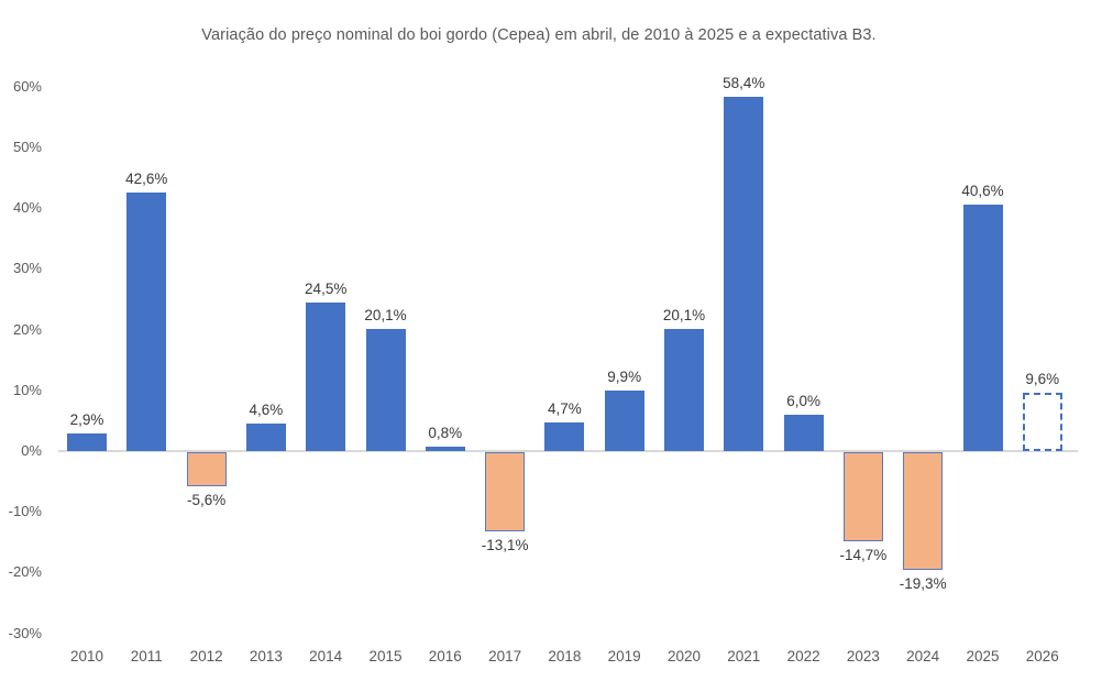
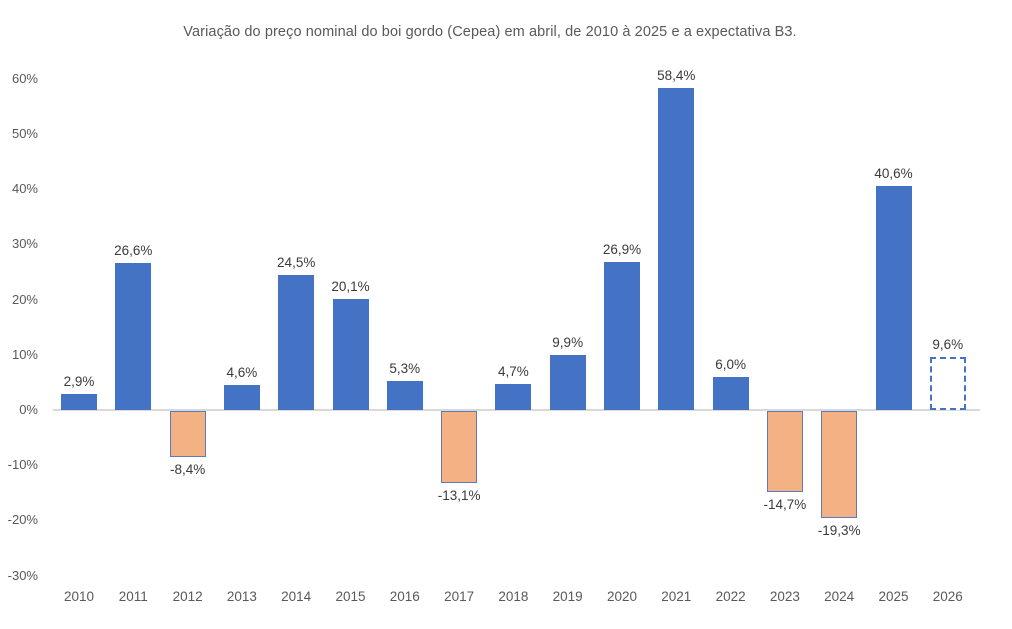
2011: 42,6% -> 26,6%
2012: -5,6% -> -8,4%
2016: 0,8% -> 5,3%
2020: 20,1% -> 26,9%
